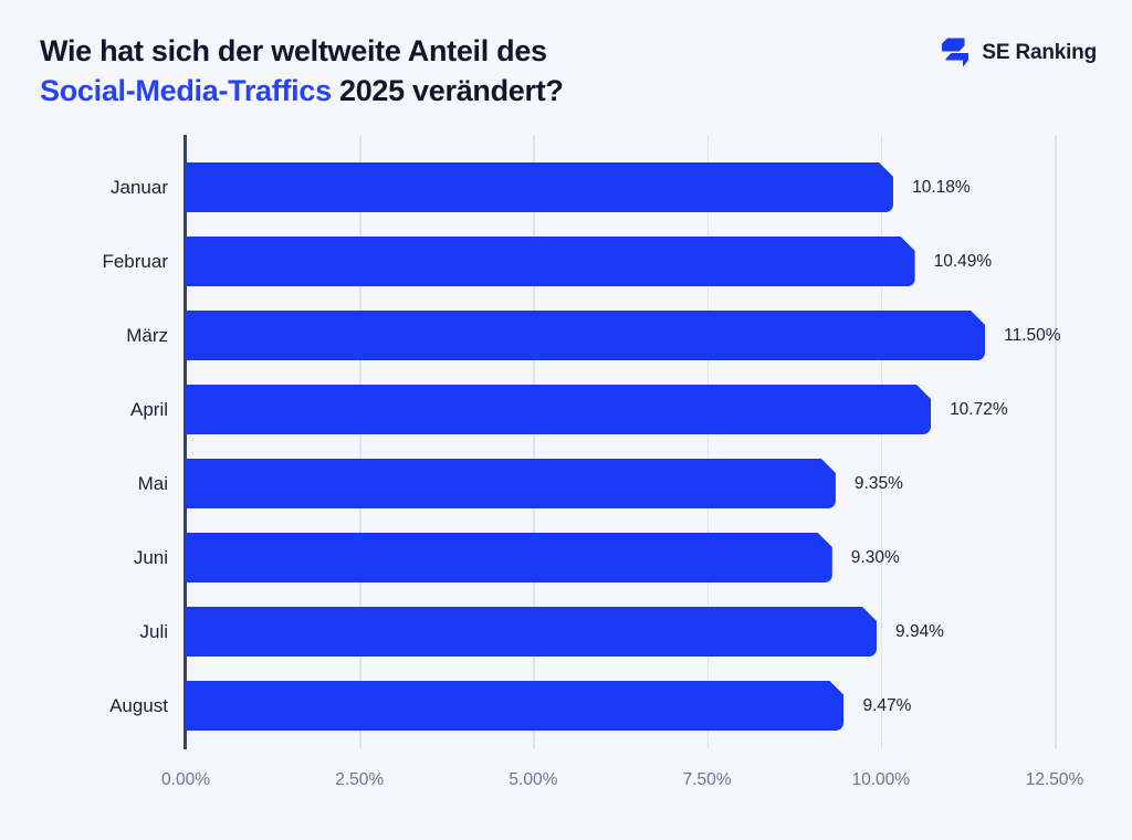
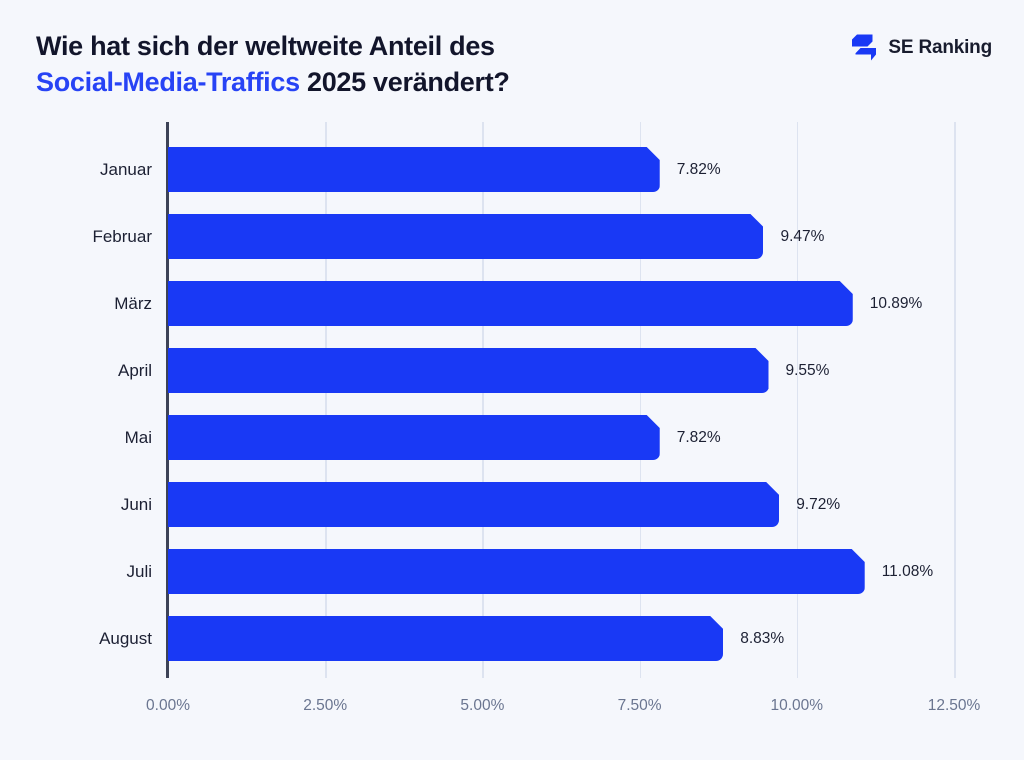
Januar: 10.18% -> 7.82%
Februar: 10.49% -> 9.47%
März: 11.50% -> 10.89%
April: 10.72% -> 9.55%
Mai: 9.35% -> 7.82%
Juni: 9.30% -> 9.72%
Juli: 9.94% -> 11.08%
August: 9.47% -> 8.83%
